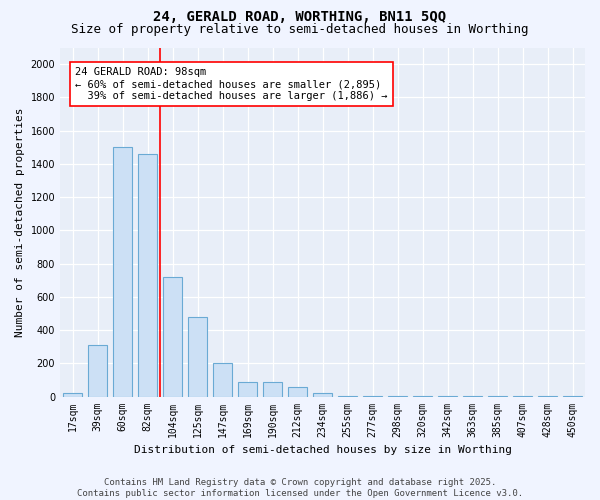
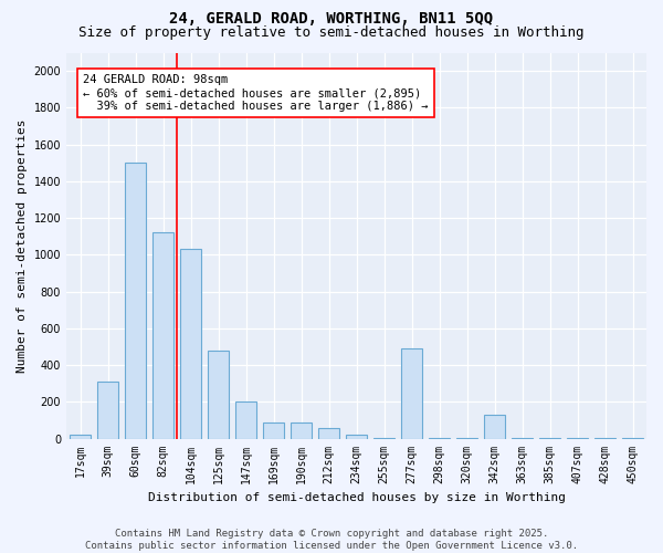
82sqm: 1460 -> 1120
104sqm: 720 -> 1030
277sqm: 0 -> 490
342sqm: 0 -> 130
